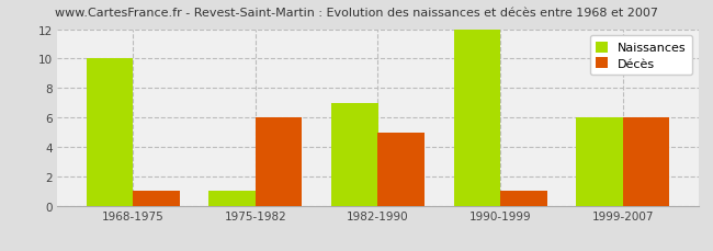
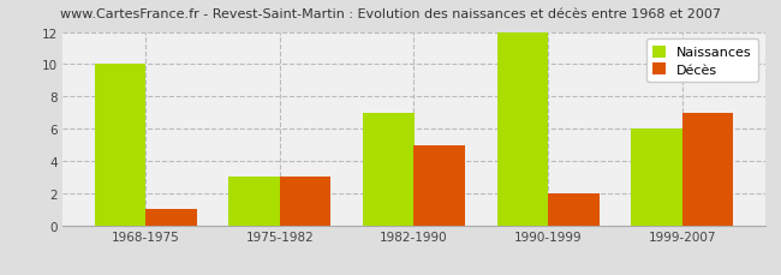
Naissances/1975-1982: 1 -> 3
Décès/1975-1982: 6 -> 3
Décès/1990-1999: 1 -> 2
Décès/1999-2007: 6 -> 7
